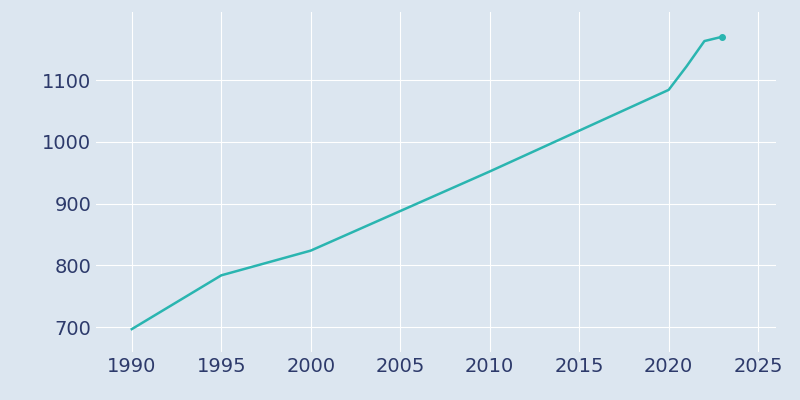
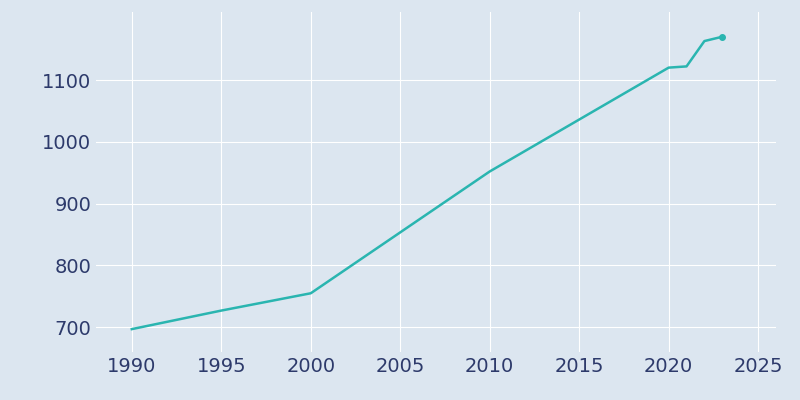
1995: 784 -> 727
2000: 824 -> 755
2020: 1084 -> 1120
